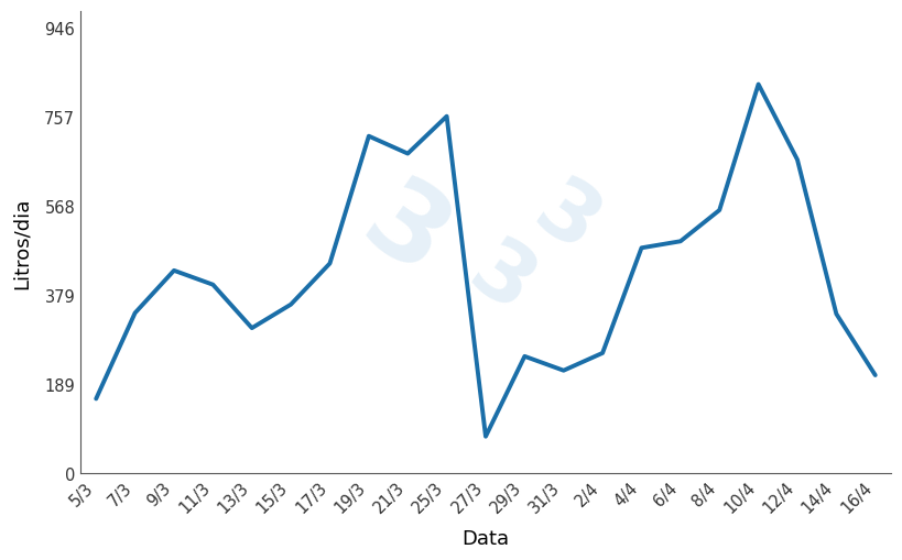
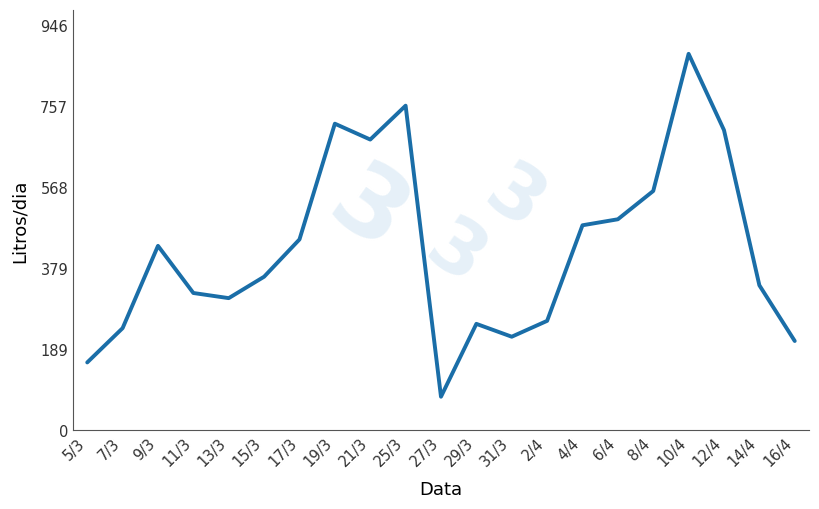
7/3: 340 -> 238
11/3: 400 -> 320
10/4: 825 -> 878
12/4: 665 -> 700
